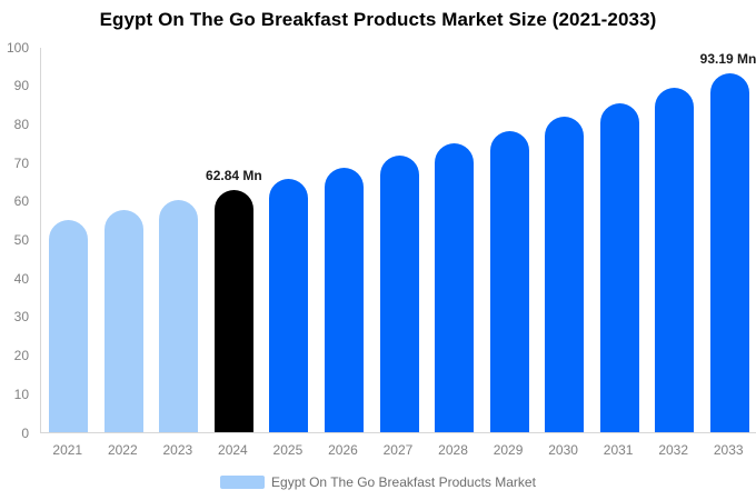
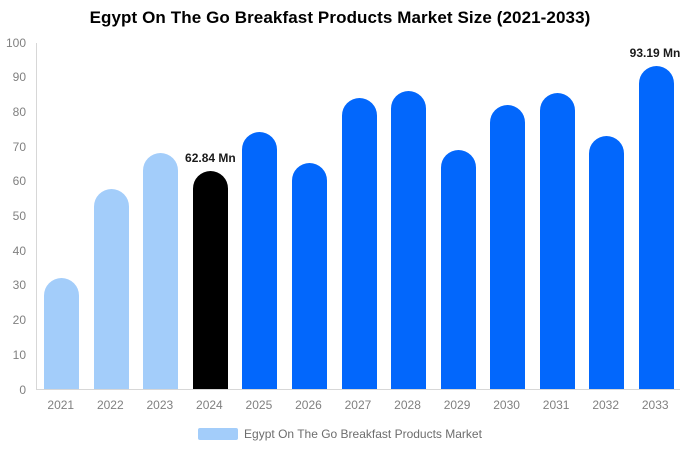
2021: 55 -> 32
2023: 60 -> 68
2025: 66 -> 74
2026: 69 -> 65
2027: 72 -> 84
2028: 75 -> 86
2029: 78 -> 69
2032: 89 -> 73
